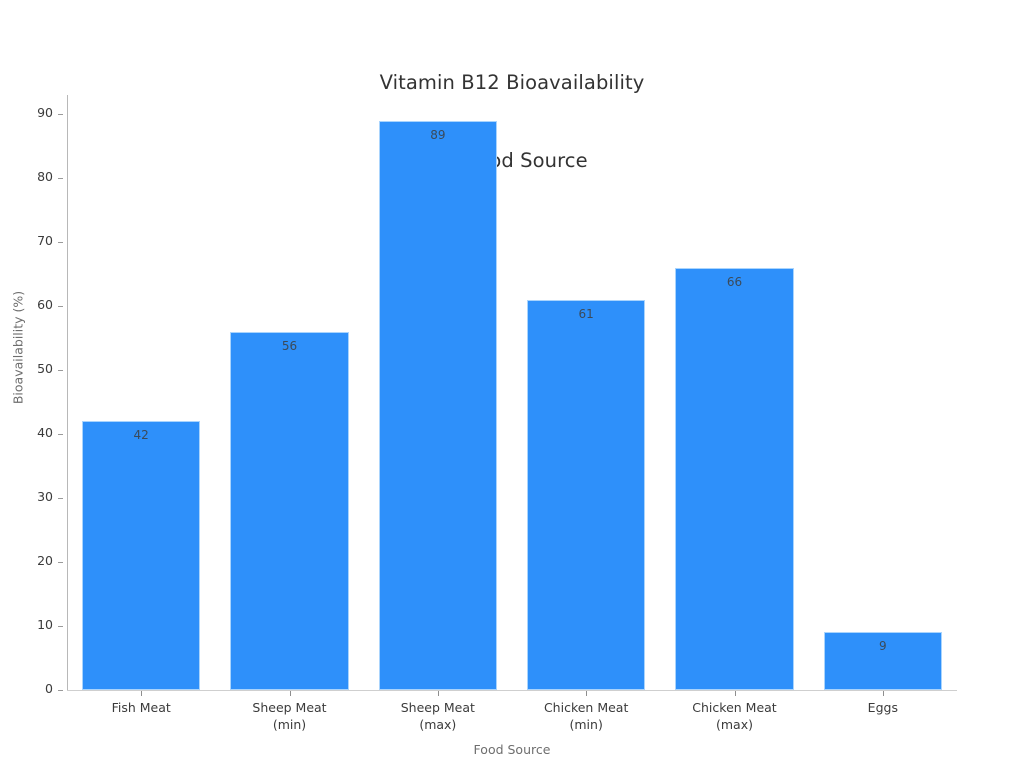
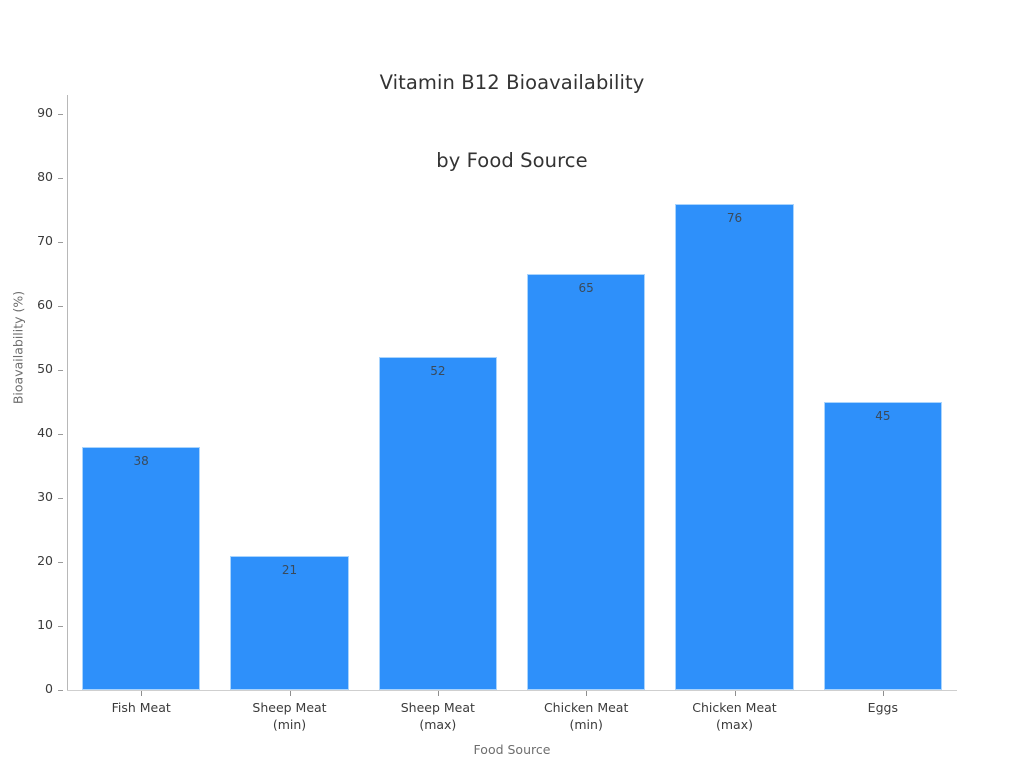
Fish Meat: 42 -> 38
Sheep Meat (min): 56 -> 21
Sheep Meat (max): 89 -> 52
Chicken Meat (min): 61 -> 65
Chicken Meat (max): 66 -> 76
Eggs: 9 -> 45
